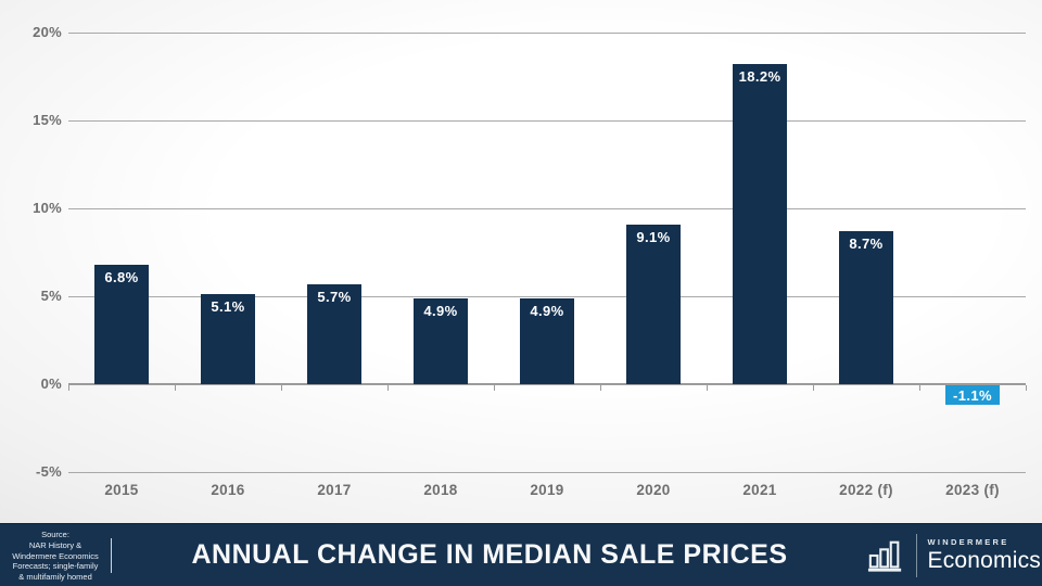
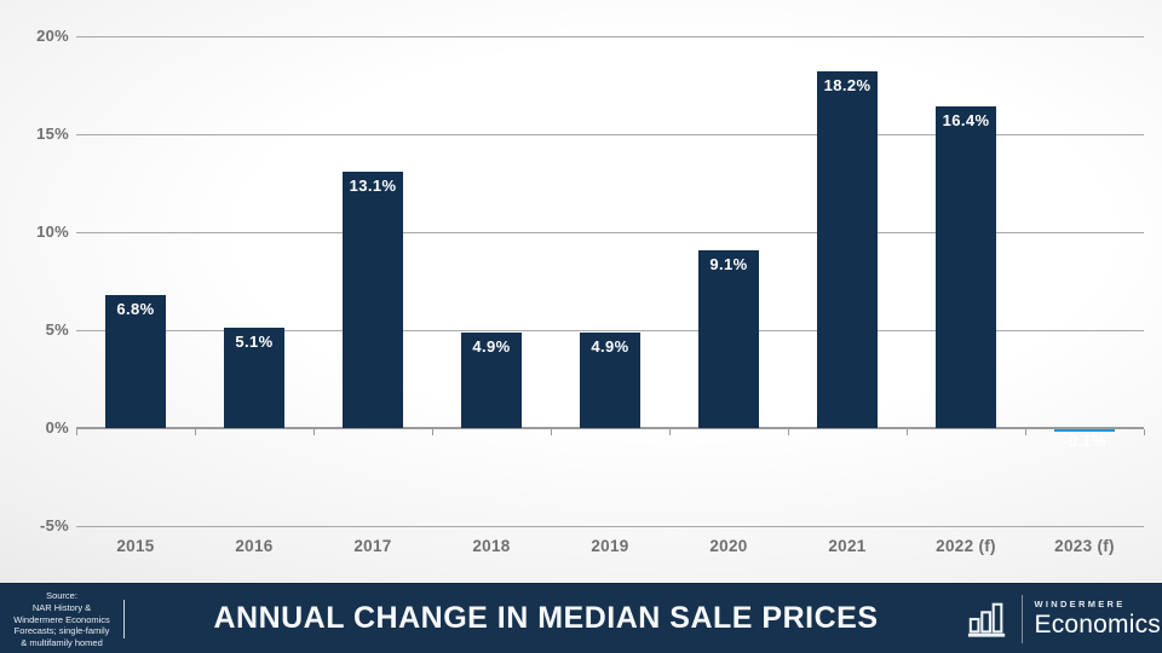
2017: 5.7% -> 13.1%
2022 (f): 8.7% -> 16.4%
2023 (f): -1.1% -> -0.1%
